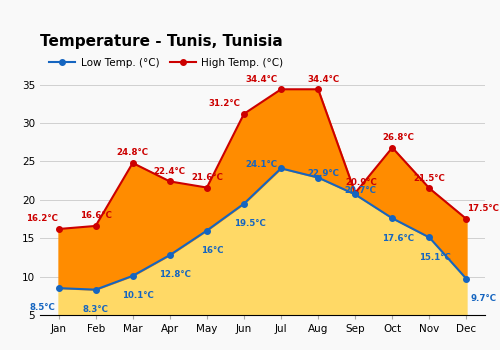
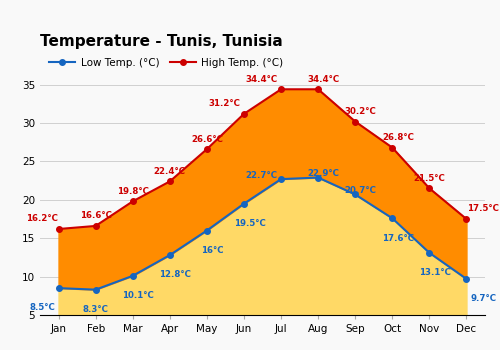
High Temp. (°C)/Mar: 24.8°C -> 19.8°C
High Temp. (°C)/May: 21.6°C -> 26.6°C
Low Temp. (°C)/Jul: 24.1°C -> 22.7°C
High Temp. (°C)/Sep: 20.9°C -> 30.2°C
Low Temp. (°C)/Nov: 15.1°C -> 13.1°C
